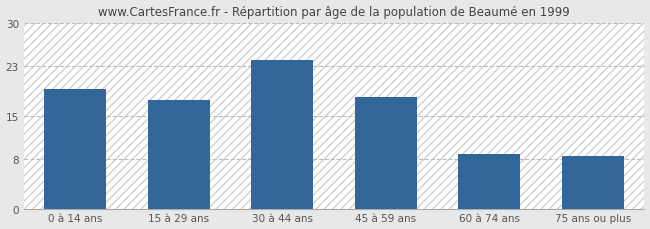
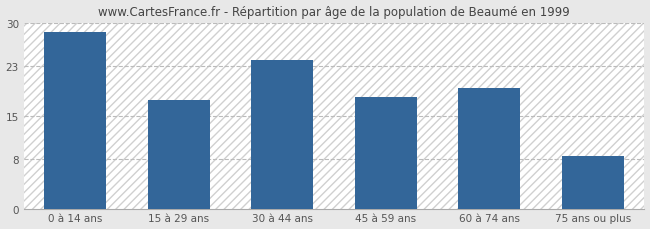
0 à 14 ans: 19.4 -> 28.5
60 à 74 ans: 8.8 -> 19.5
